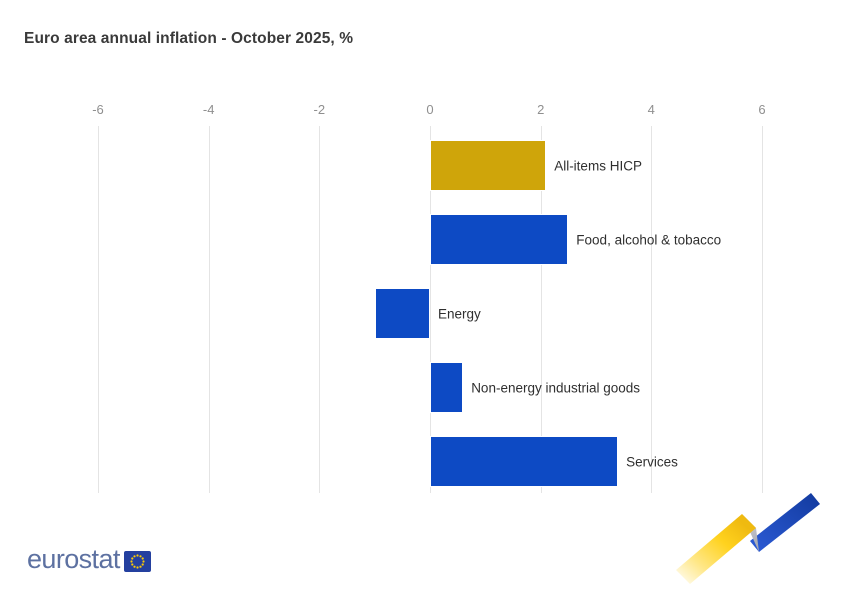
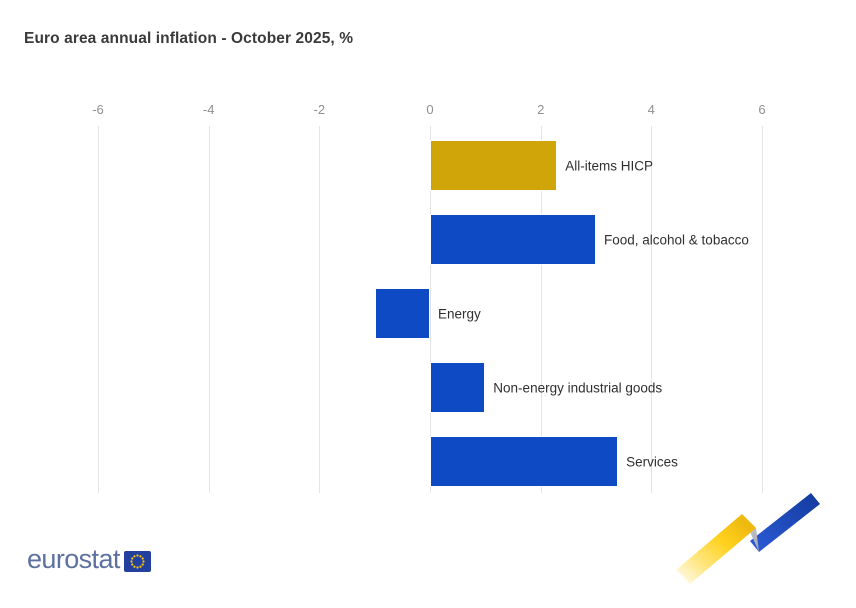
All-items HICP: 2.1 -> 2.3
Food, alcohol & tobacco: 2.5 -> 3.0
Non-energy industrial goods: 0.6 -> 1.0
